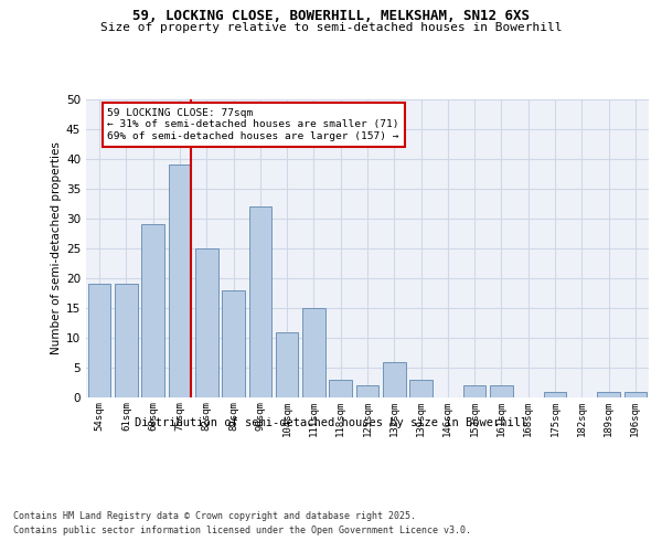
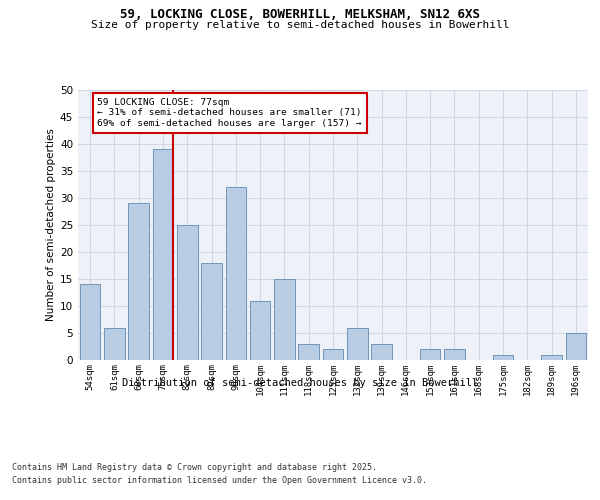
54sqm: 19 -> 14
61sqm: 19 -> 6
196sqm: 1 -> 5
